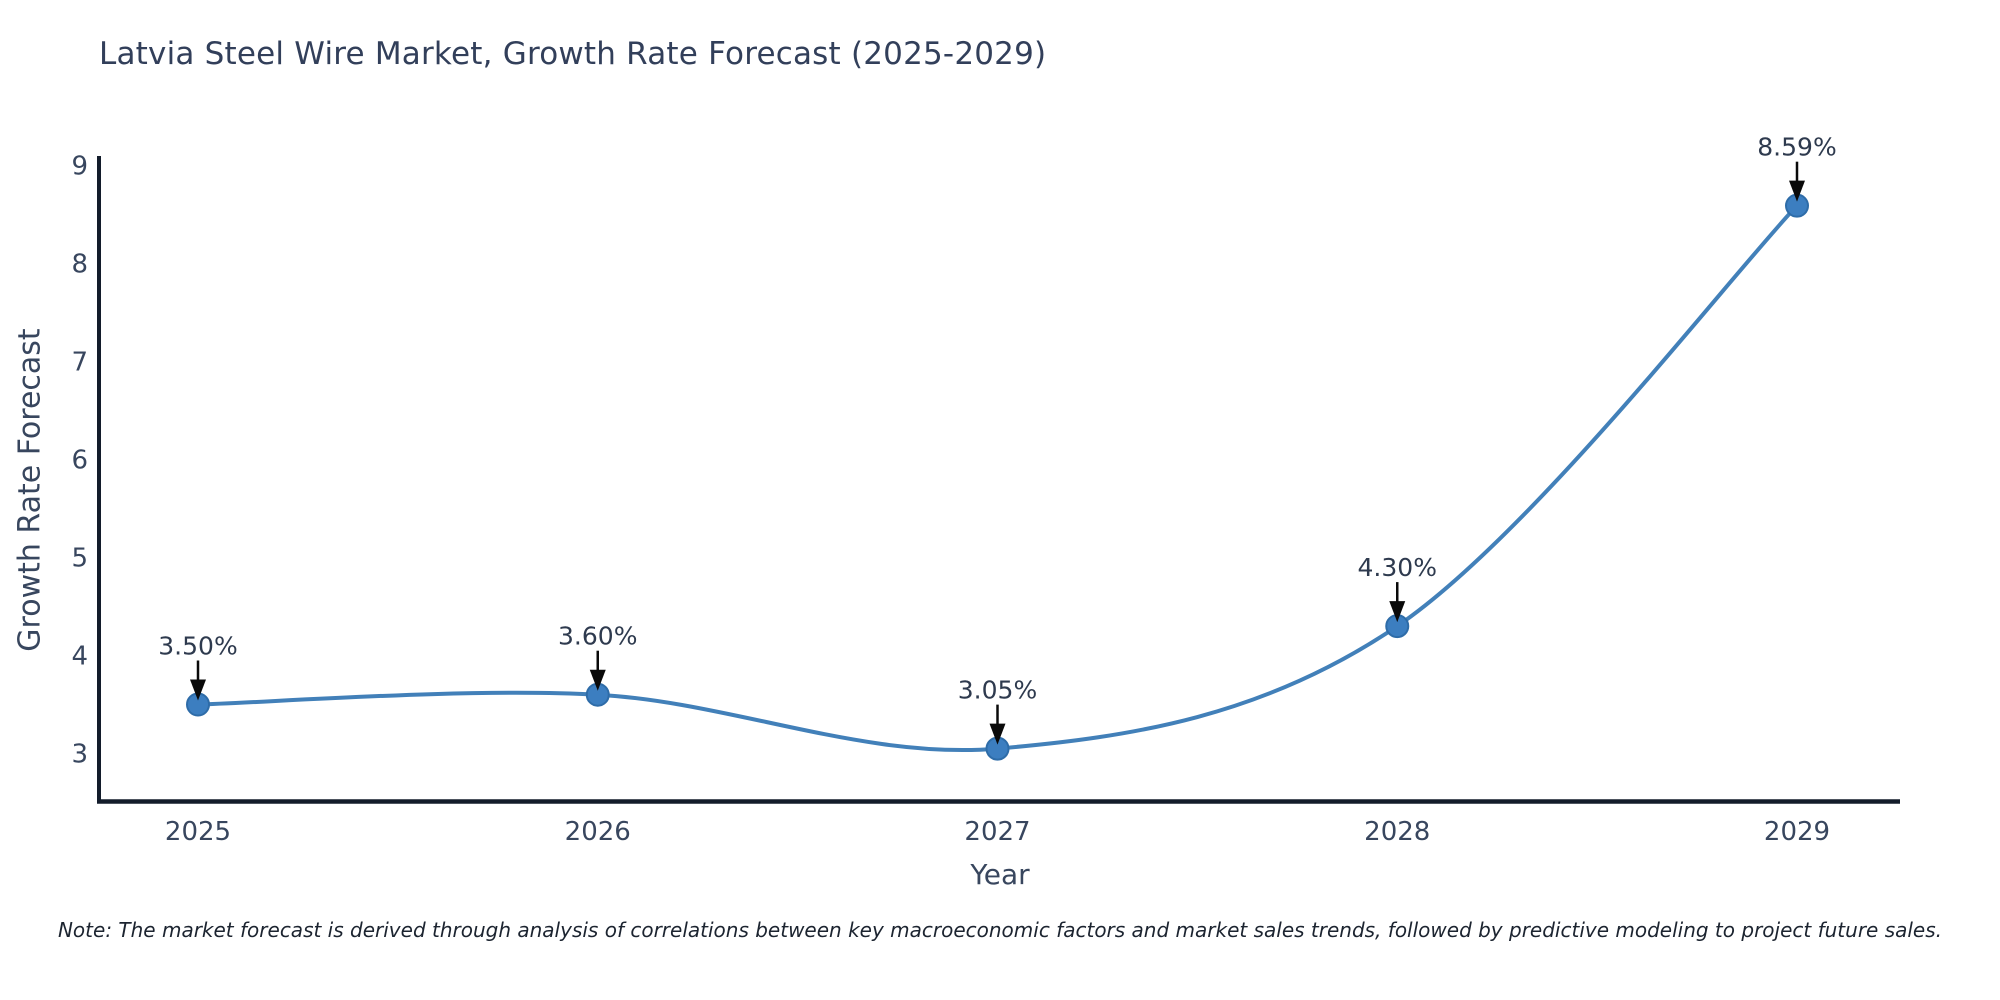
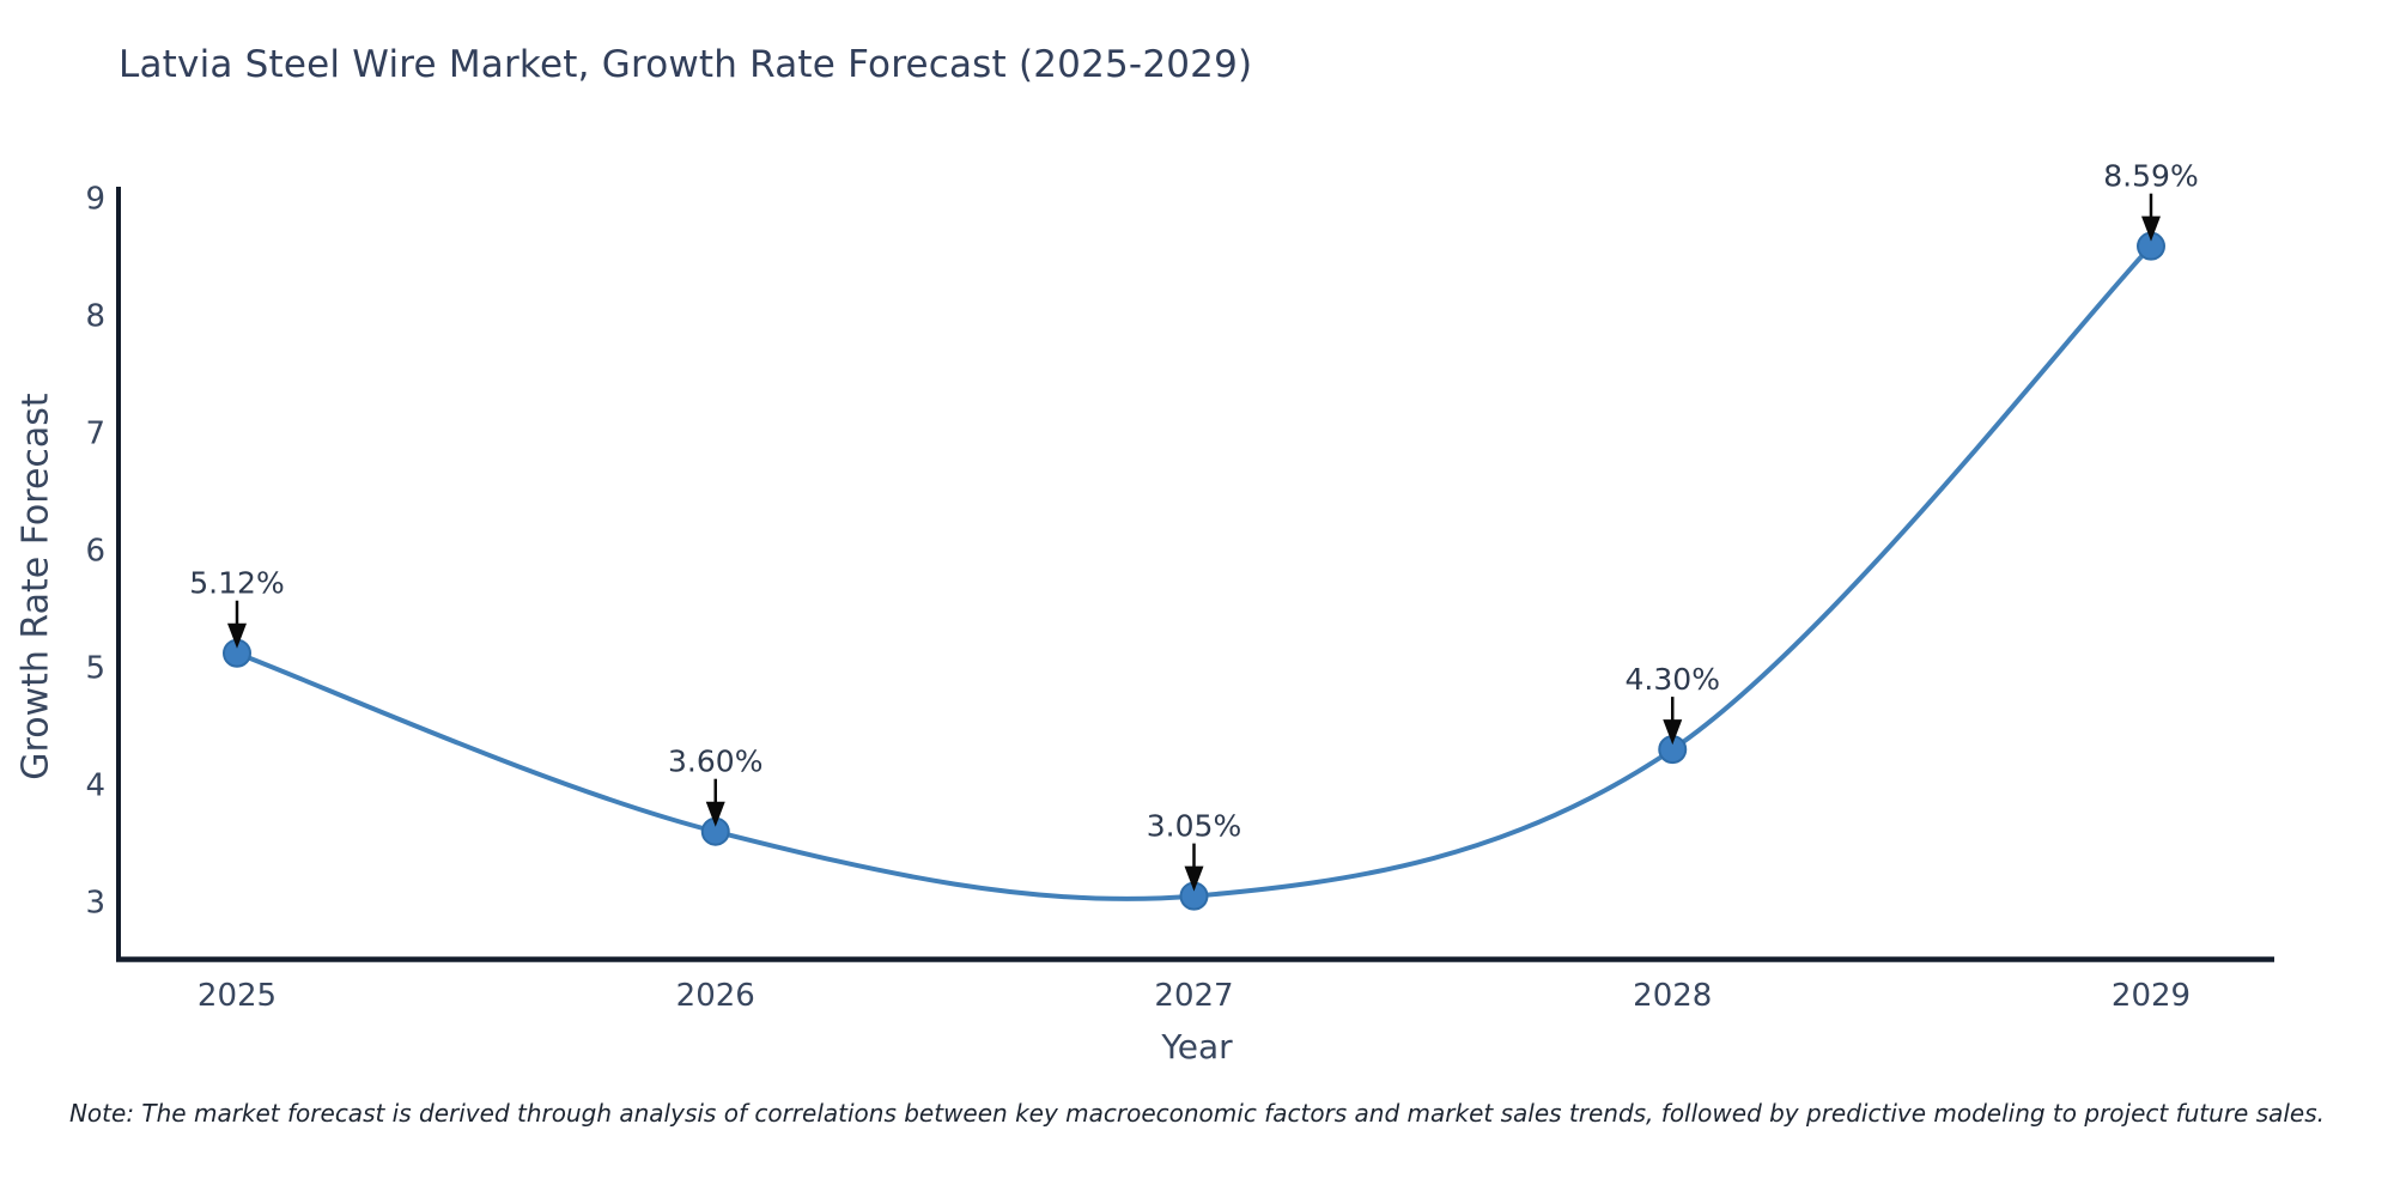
2025: 3.50% -> 5.12%
